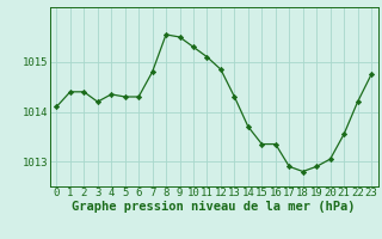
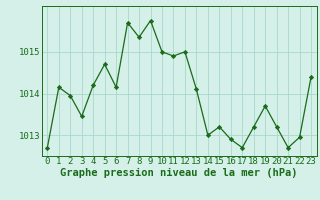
0: 1014.10 -> 1012.70
1: 1014.40 -> 1014.15
2: 1014.40 -> 1013.95
3: 1014.20 -> 1013.45
4: 1014.35 -> 1014.20
5: 1014.30 -> 1014.70
6: 1014.30 -> 1014.15
7: 1014.80 -> 1015.70
8: 1015.55 -> 1015.35
9: 1015.50 -> 1015.75
10: 1015.30 -> 1015.00
11: 1015.10 -> 1014.90
12: 1014.85 -> 1015.00
13: 1014.30 -> 1014.10
14: 1013.70 -> 1013.00
15: 1013.35 -> 1013.20
16: 1013.35 -> 1012.90
17: 1012.90 -> 1012.70
18: 1012.80 -> 1013.20
19: 1012.90 -> 1013.70
20: 1013.05 -> 1013.20
21: 1013.55 -> 1012.70
22: 1014.20 -> 1012.95
23: 1014.75 -> 1014.40
